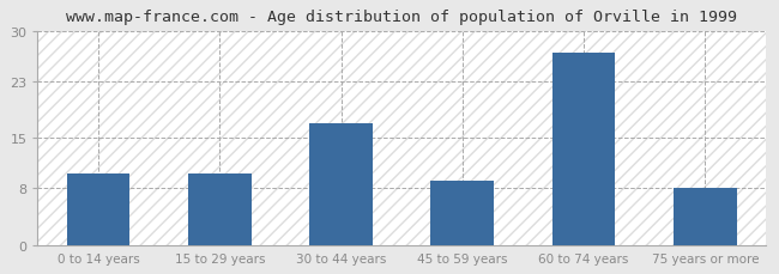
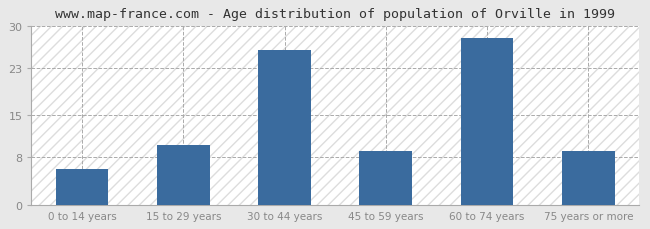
0 to 14 years: 10 -> 6
30 to 44 years: 17 -> 26
60 to 74 years: 27 -> 28
75 years or more: 8 -> 9
